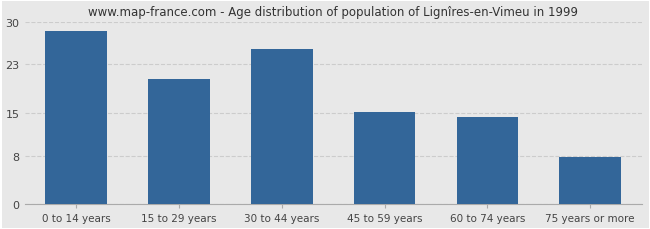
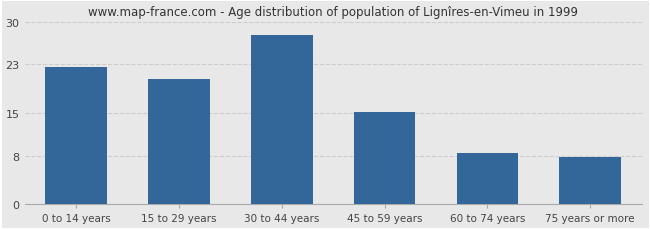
0 to 14 years: 28.5 -> 22.6
30 to 44 years: 25.5 -> 27.8
60 to 74 years: 14.4 -> 8.4
